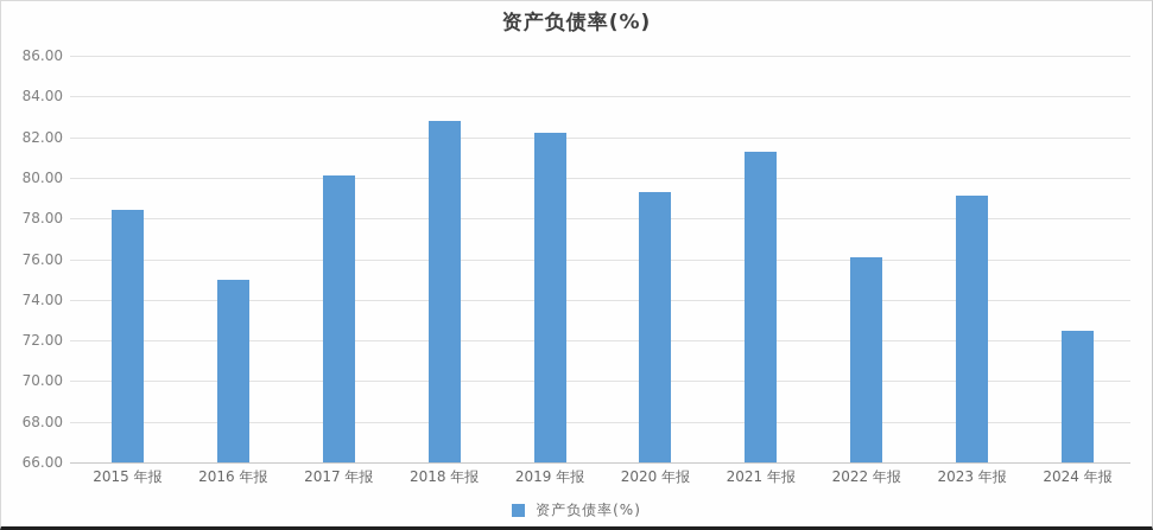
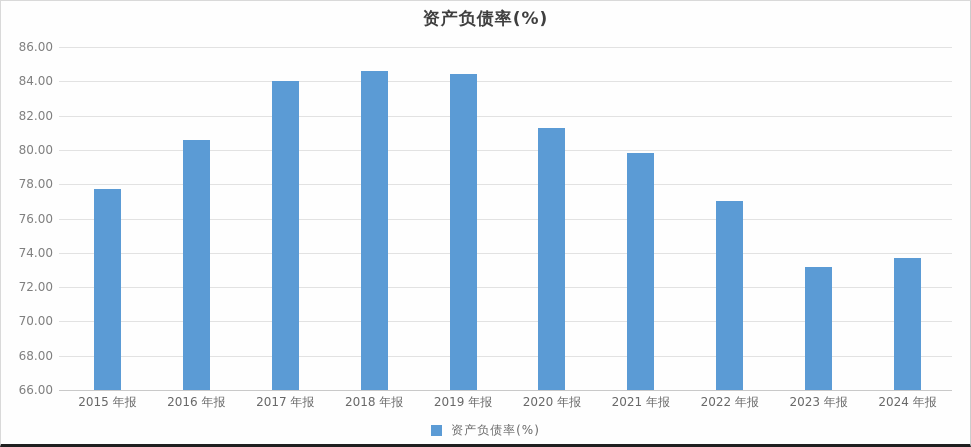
2015 年报: 78.4 -> 77.7
2016 年报: 75.0 -> 80.6
2017 年报: 80.1 -> 84.0
2018 年报: 82.8 -> 84.6
2019 年报: 82.2 -> 84.4
2020 年报: 79.3 -> 81.3
2021 年报: 81.3 -> 79.8
2022 年报: 76.1 -> 77.0
2023 年报: 79.1 -> 73.2
2024 年报: 72.5 -> 73.7
